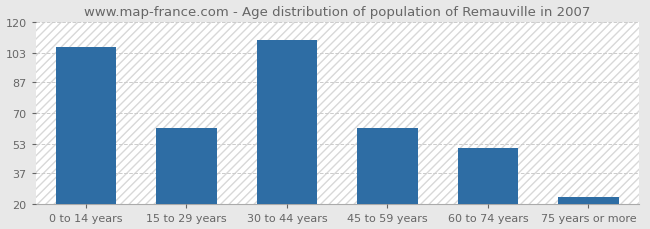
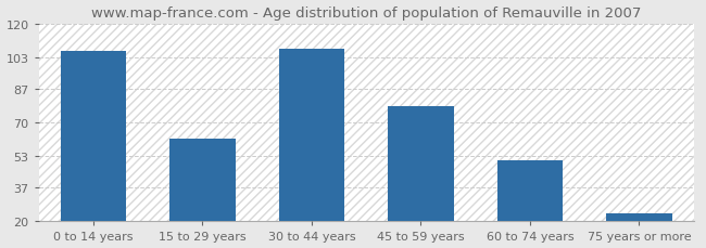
30 to 44 years: 110 -> 107
45 to 59 years: 62 -> 78
